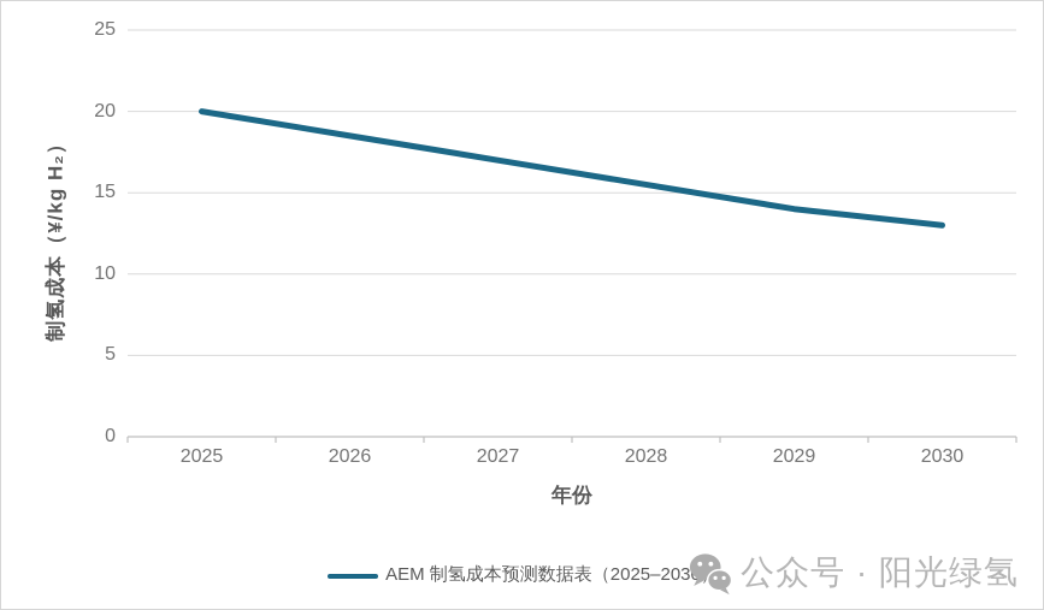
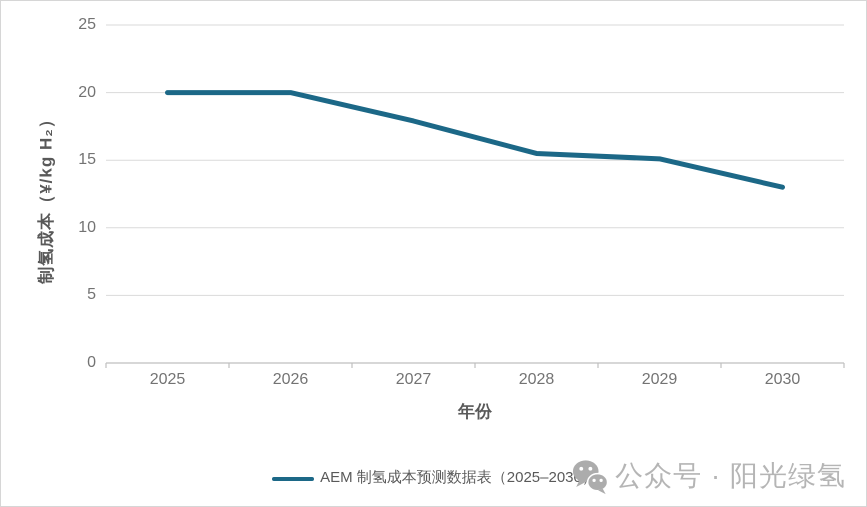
2026: 18.5 -> 20.0
2027: 17.0 -> 17.9
2029: 14.0 -> 15.1
